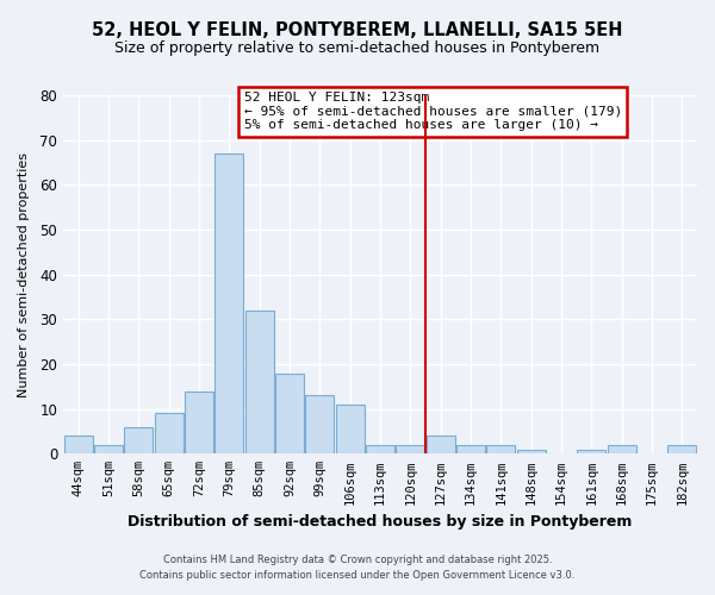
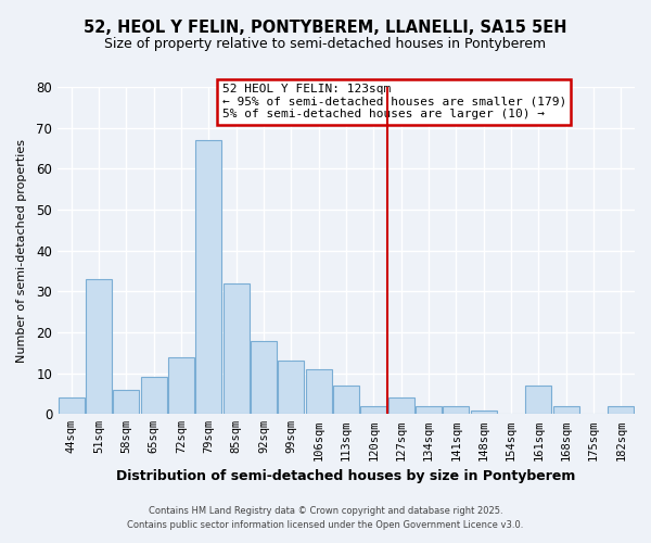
51sqm: 2 -> 33
113sqm: 2 -> 7
161sqm: 1 -> 7
